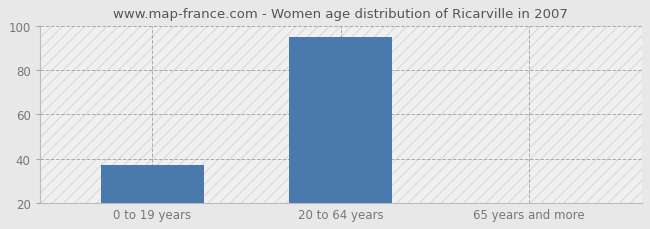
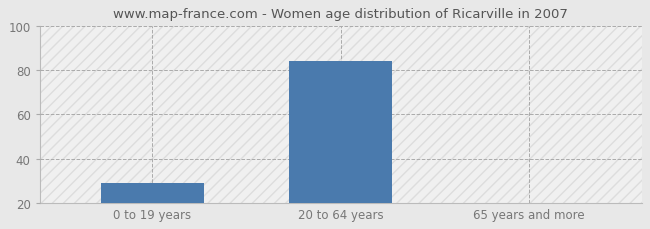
0 to 19 years: 37 -> 29
20 to 64 years: 95 -> 84
